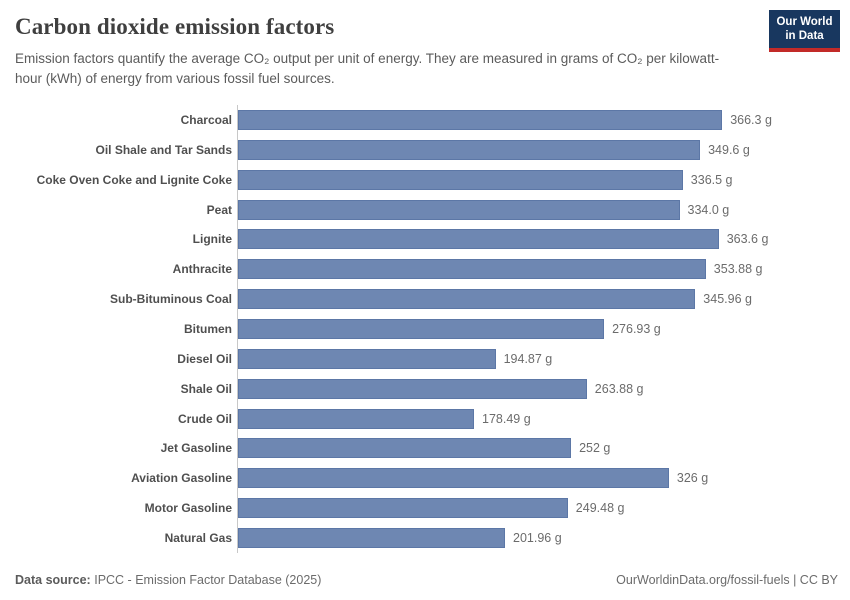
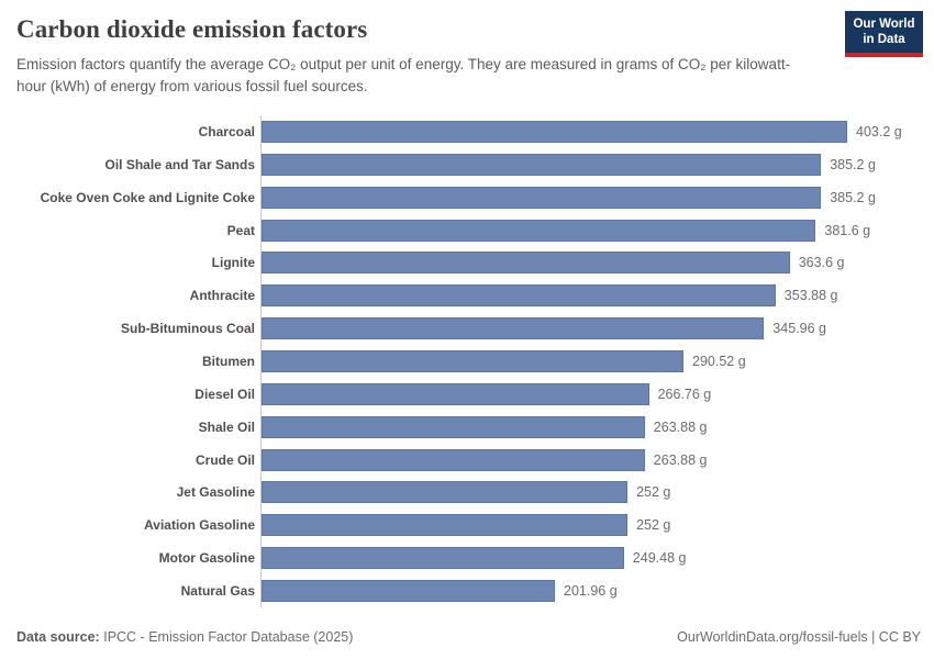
Charcoal: 366.3 -> 403.2
Oil Shale and Tar Sands: 349.6 -> 385.2
Coke Oven Coke and Lignite Coke: 336.5 -> 385.2
Peat: 334.0 -> 381.6
Bitumen: 276.93 -> 290.52
Diesel Oil: 194.87 -> 266.76
Crude Oil: 178.49 -> 263.88
Aviation Gasoline: 326 -> 252
